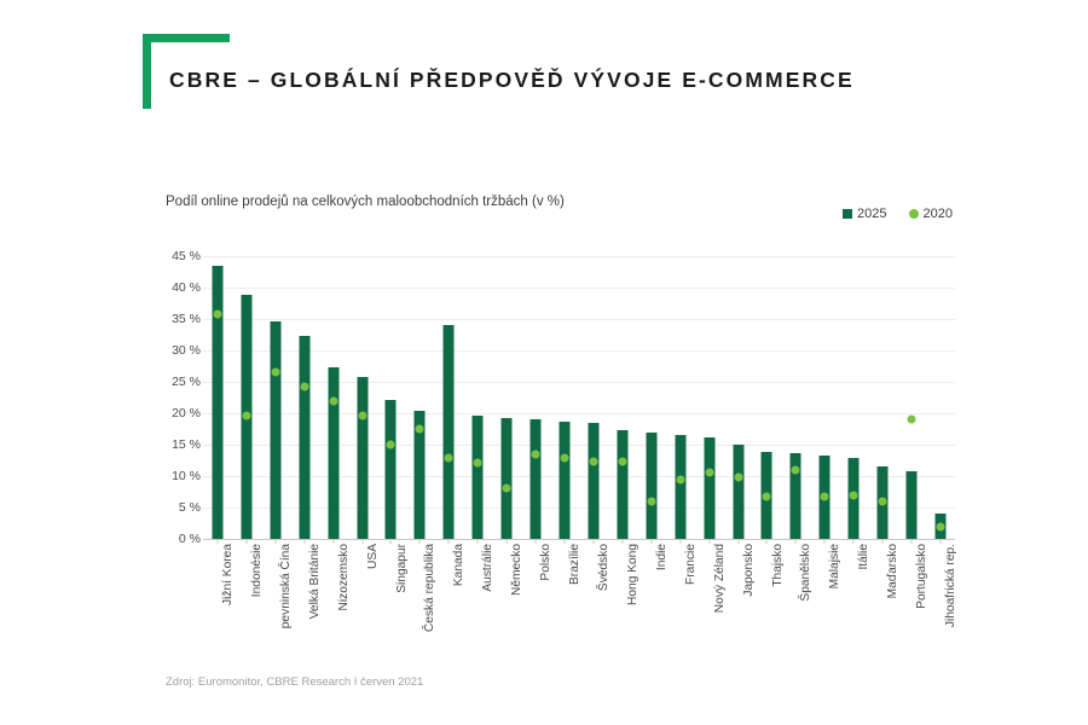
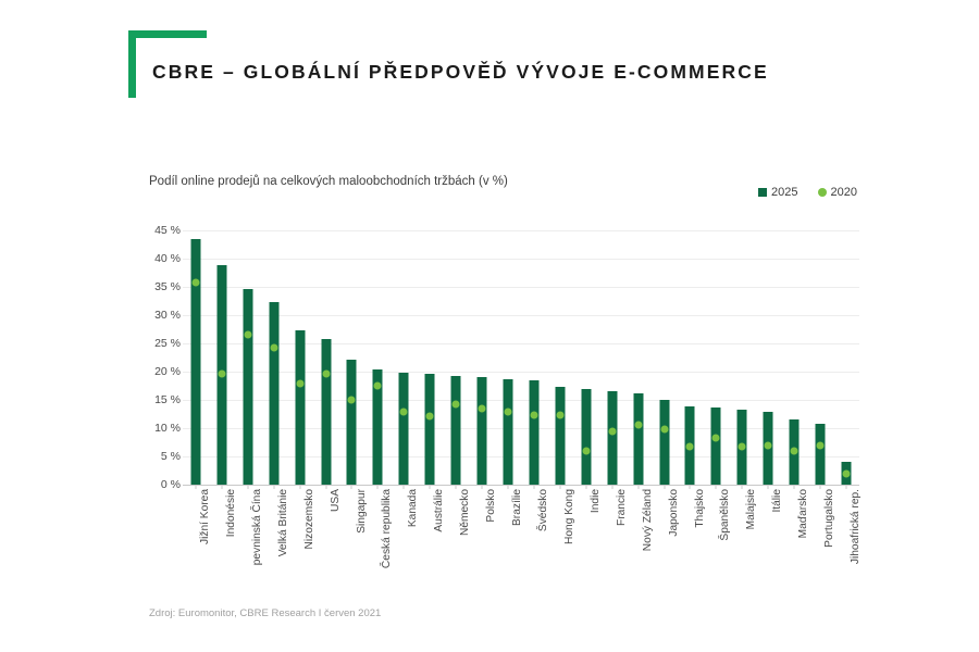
2020/Nizozemsko: 22% -> 18%
2025/Kanada: 34% -> 20%
2020/Německo: 8% -> 14%
2020/Španělsko: 11% -> 8%
2020/Portugalsko: 19% -> 7%
